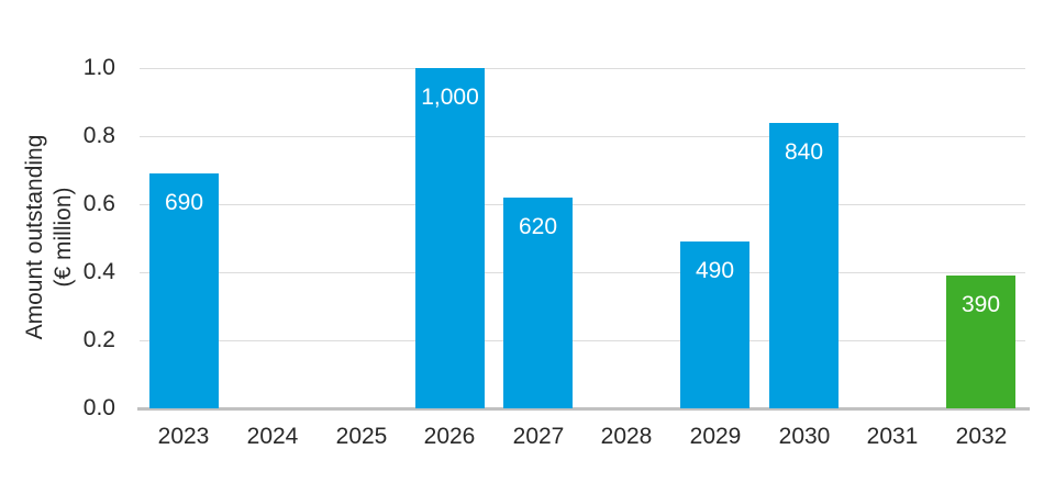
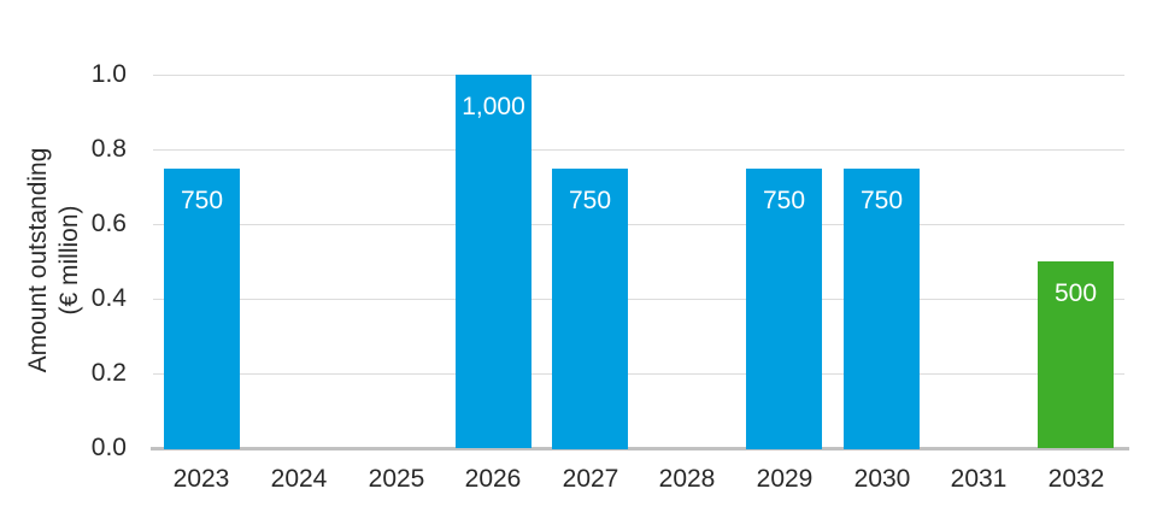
2023: 690 -> 750
2027: 620 -> 750
2029: 490 -> 750
2030: 840 -> 750
2032: 390 -> 500
